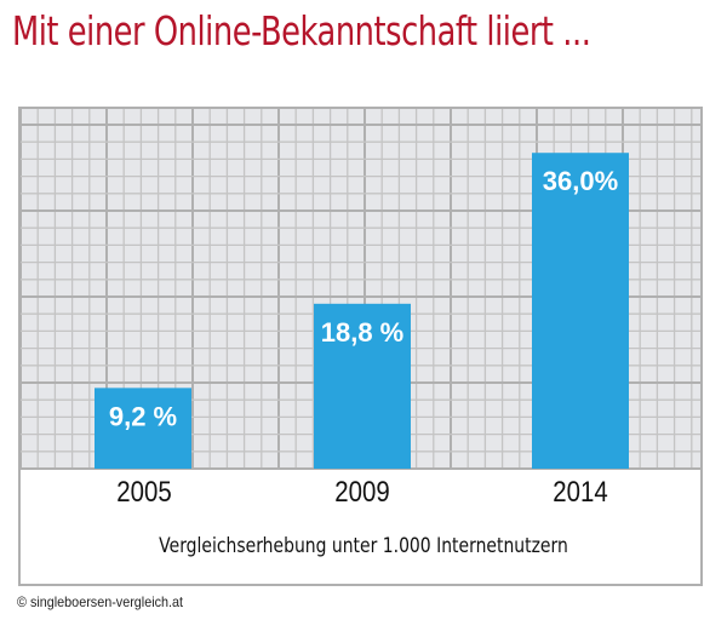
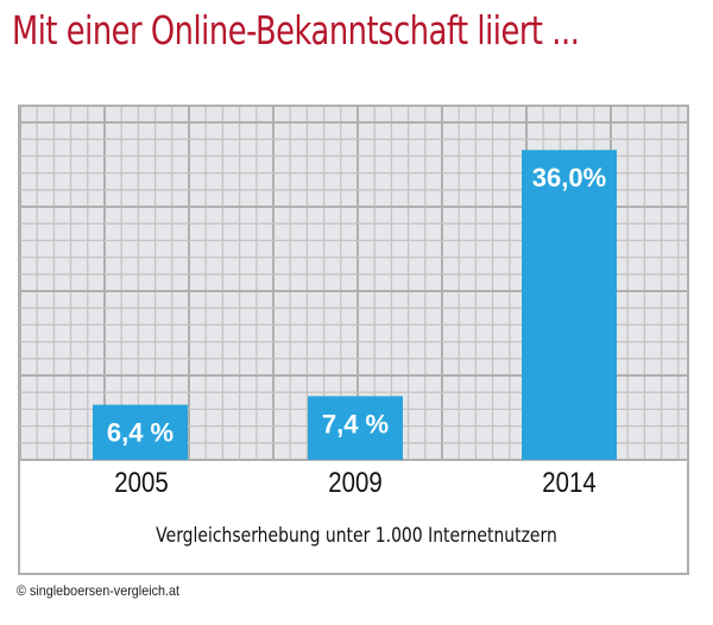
2005: 9,2 -> 6,4
2009: 18,8 -> 7,4
